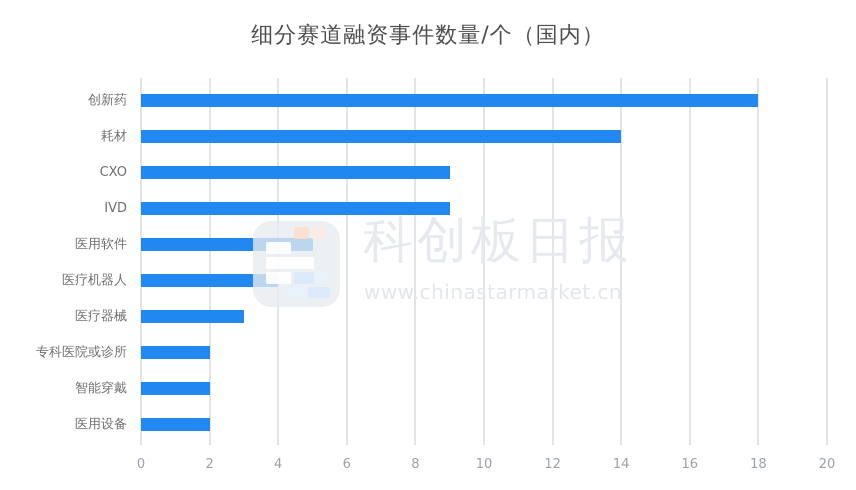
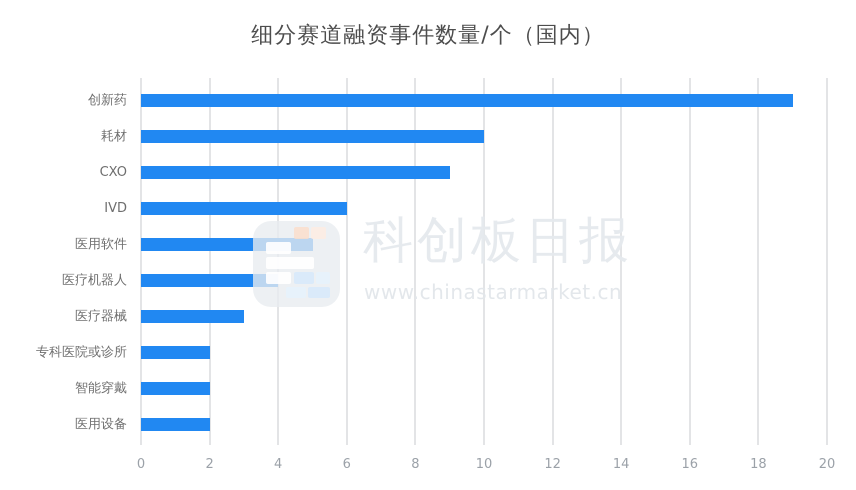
创新药: 18 -> 19
耗材: 14 -> 10
IVD: 9 -> 6
